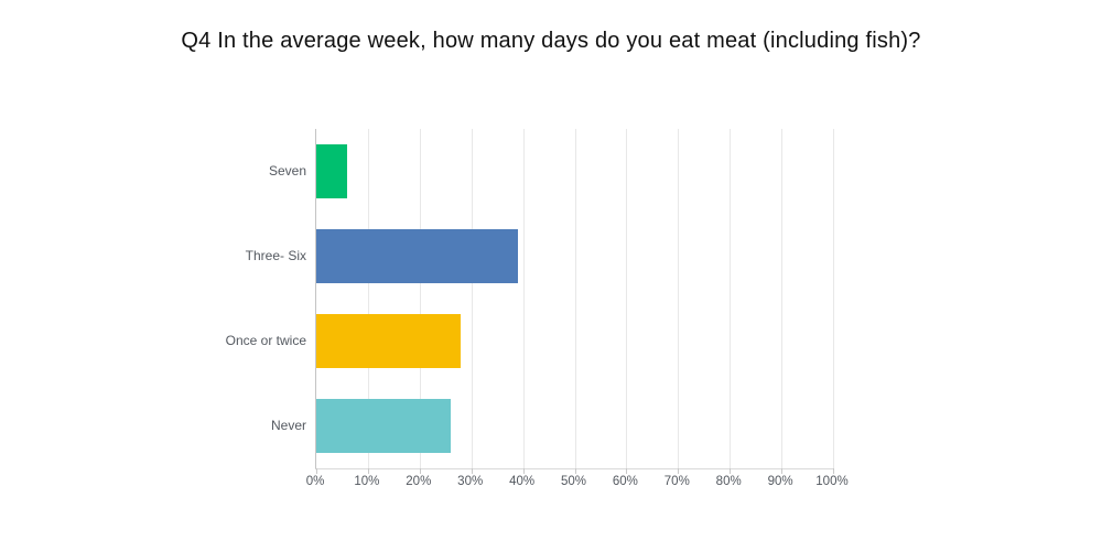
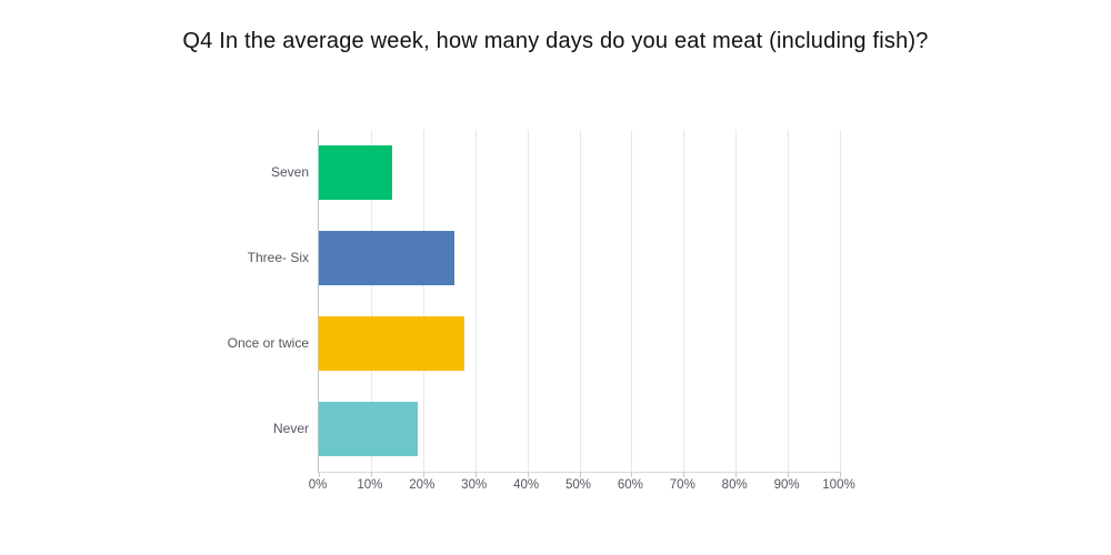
Seven: 6% -> 14%
Three- Six: 39% -> 26%
Never: 26% -> 19%
